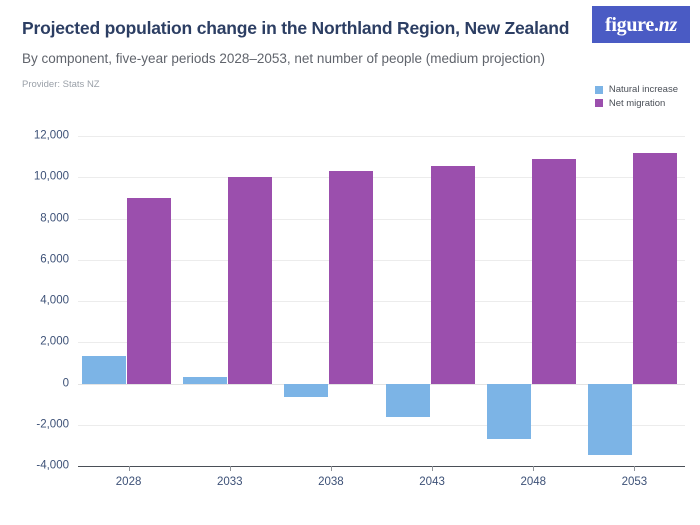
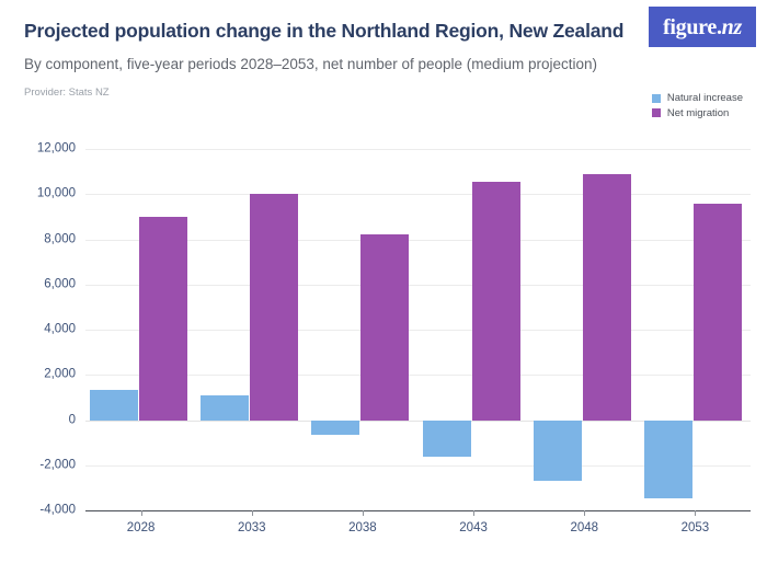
Natural increase/2033: 300 -> 1100
Net migration/2038: 10300 -> 8200
Net migration/2053: 11200 -> 9600
